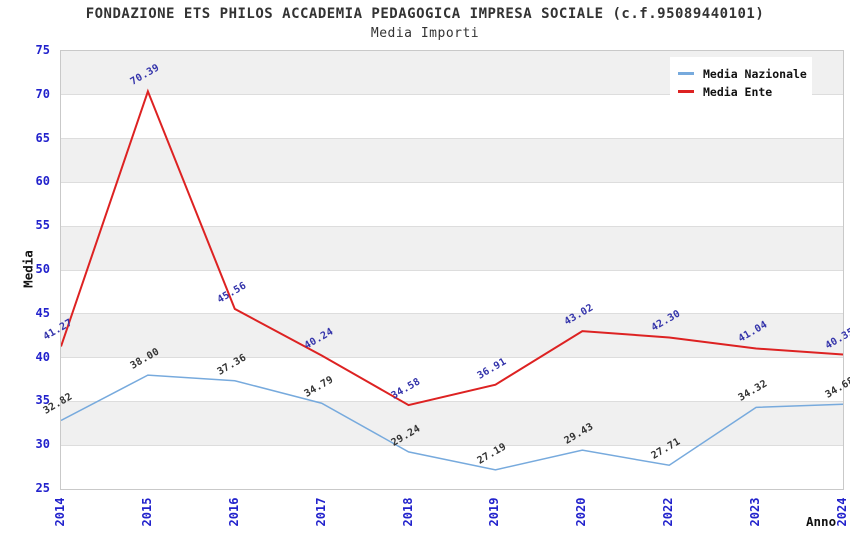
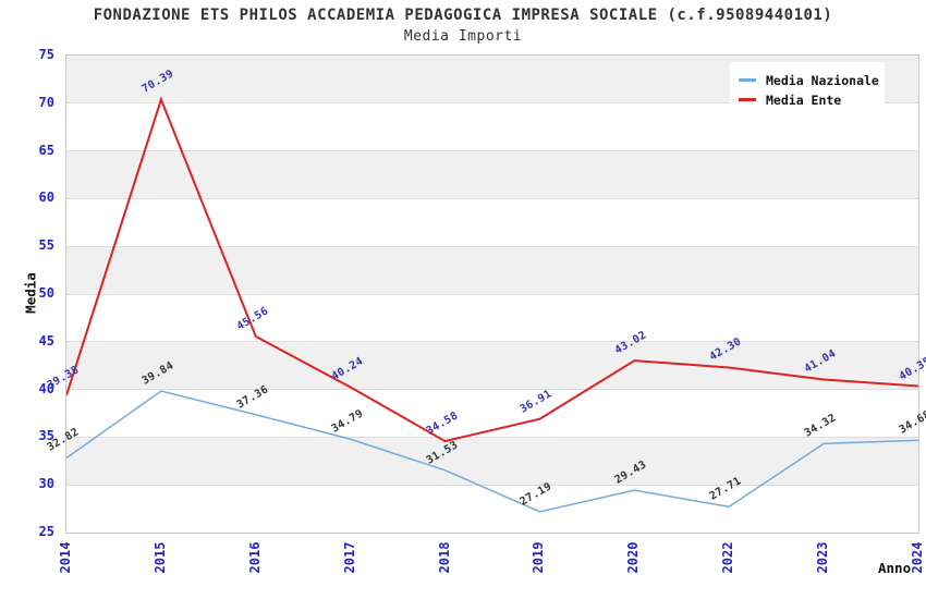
Media Ente/2014: 41.27 -> 39.38
Media Nazionale/2015: 38.00 -> 39.84
Media Nazionale/2018: 29.24 -> 31.53
